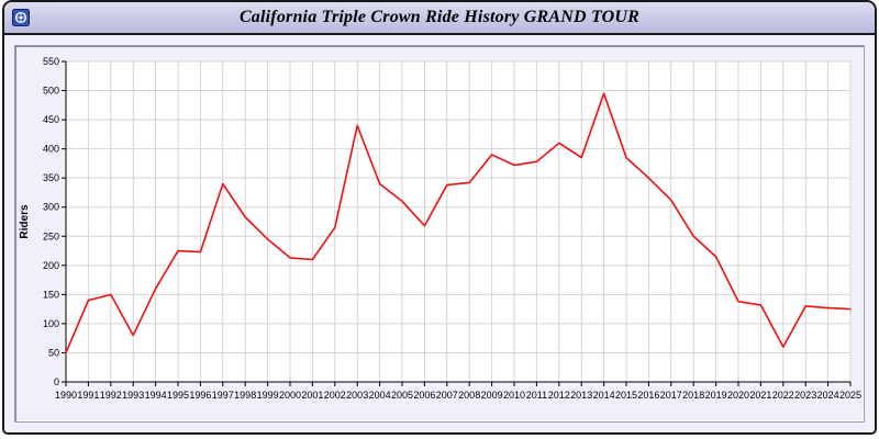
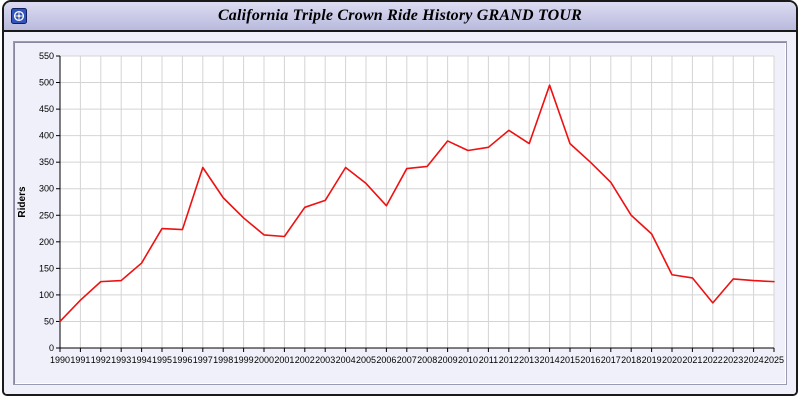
1991: 140 -> 90
1992: 150 -> 120
1993: 80 -> 130
2003: 440 -> 280
2022: 60 -> 80
